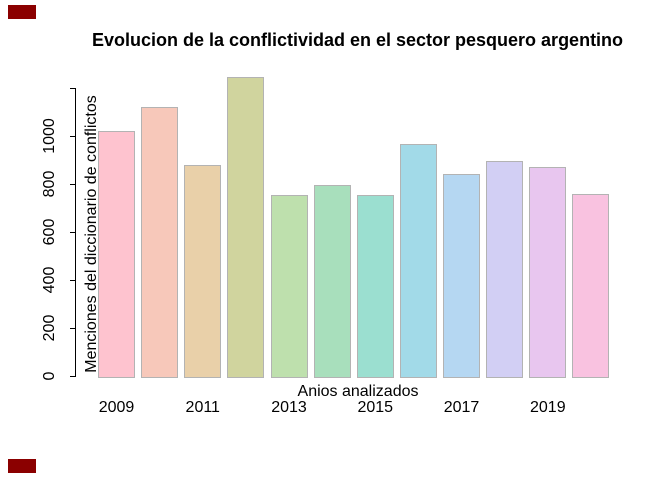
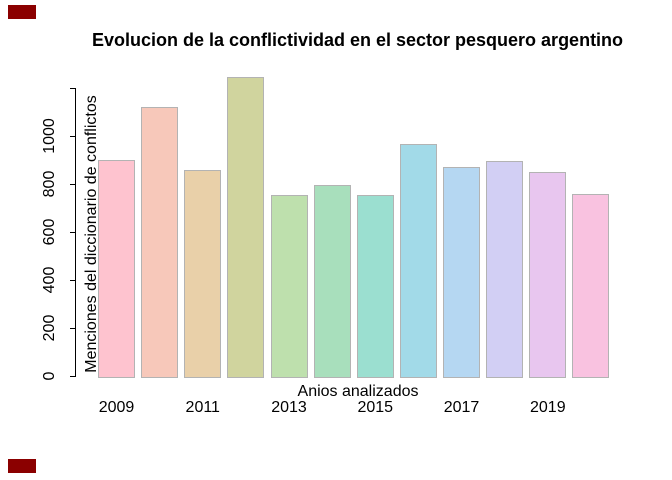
2009: 1020 -> 900
2011: 880 -> 860
2017: 840 -> 870
2019: 870 -> 850
